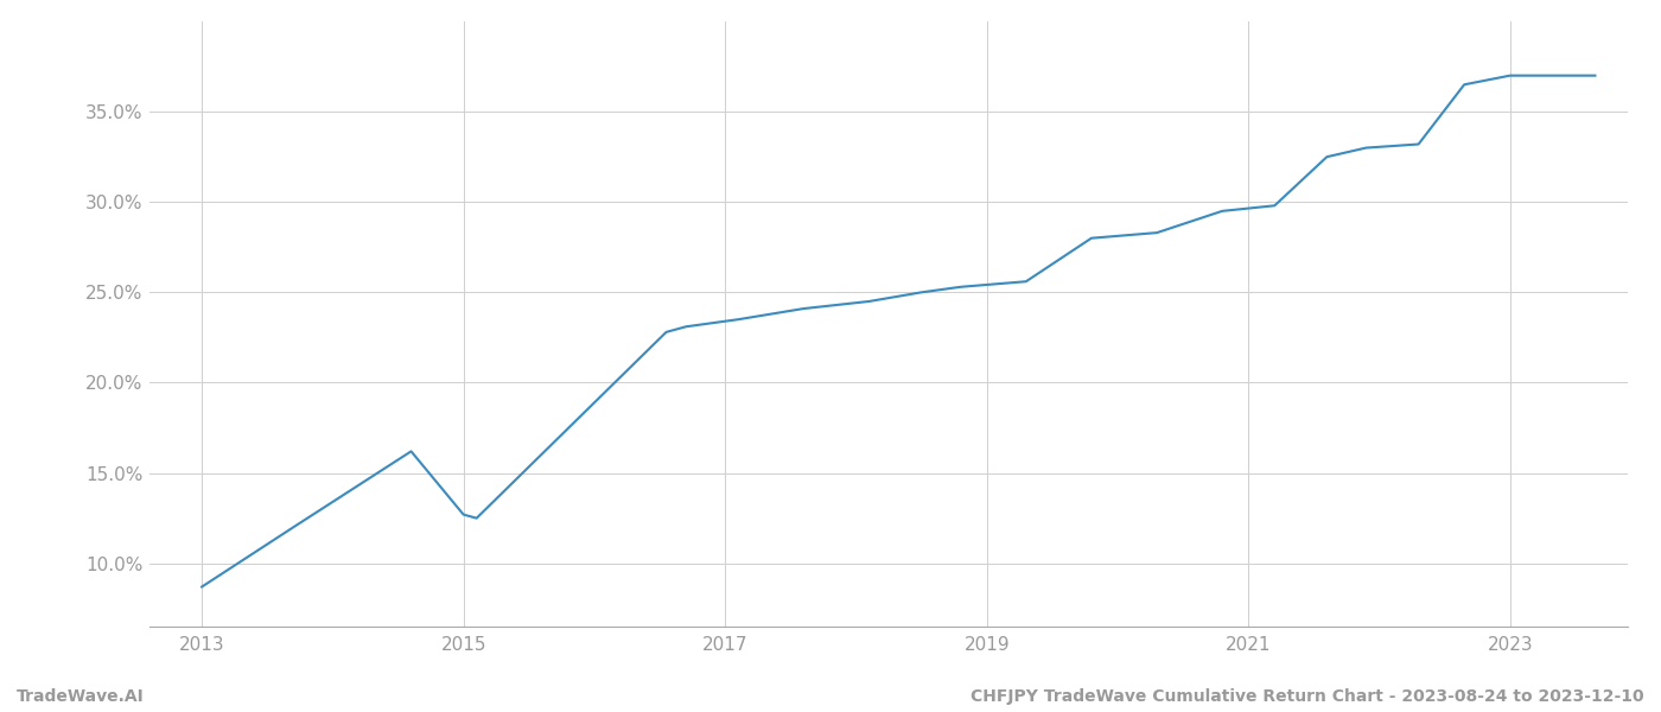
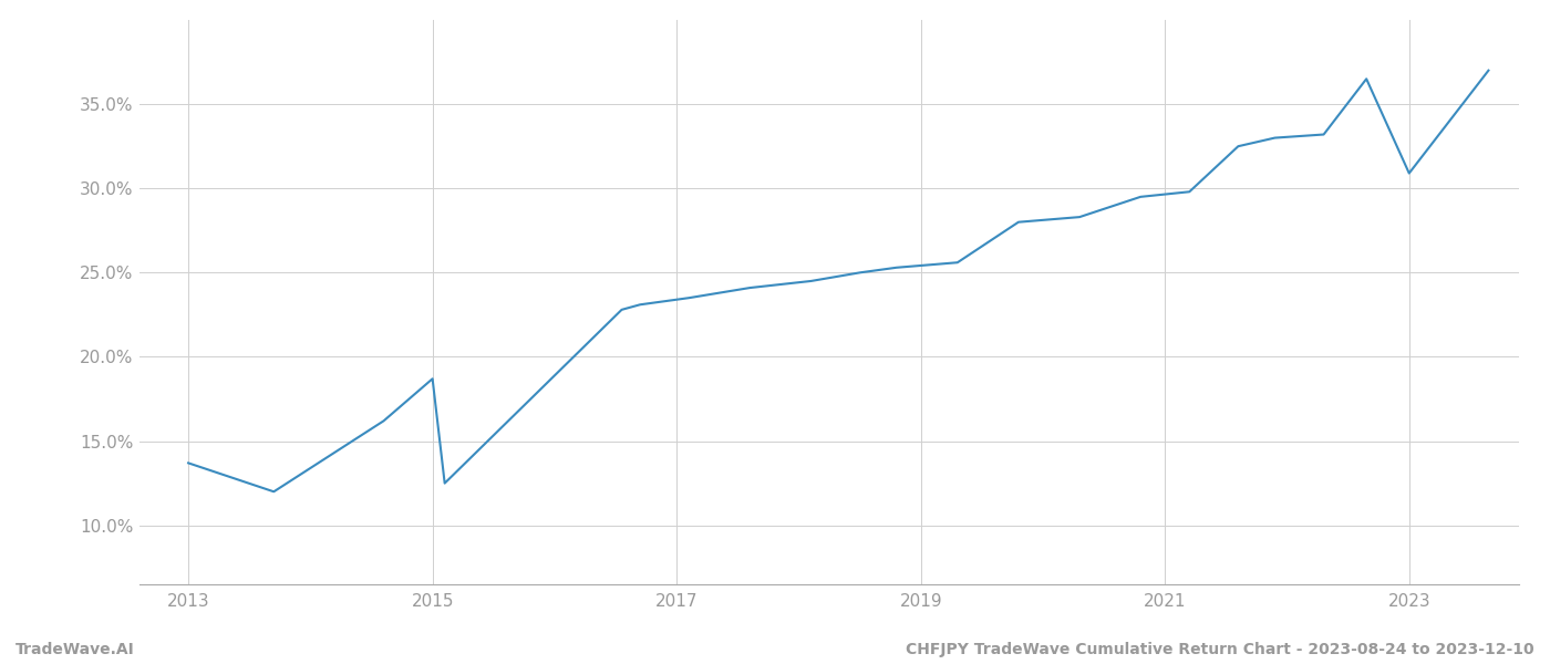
2013: 8.7% -> 13.7%
2015: 12.7% -> 18.7%
2023: 37.0% -> 30.9%
